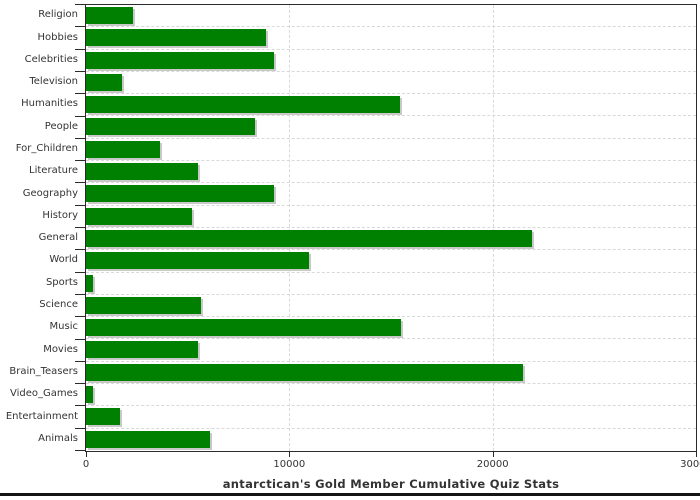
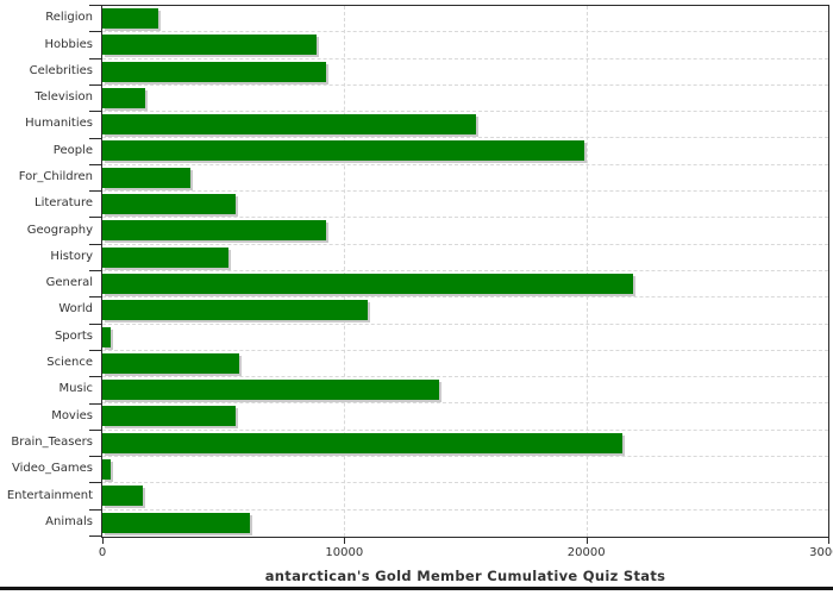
People: 8300 -> 19900
Music: 15500 -> 13900
